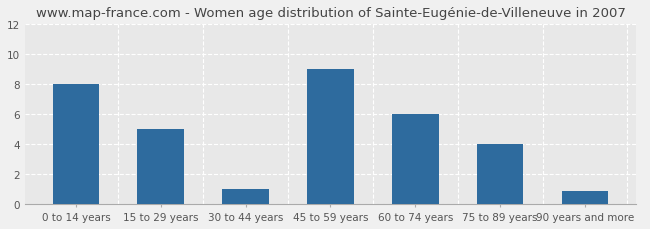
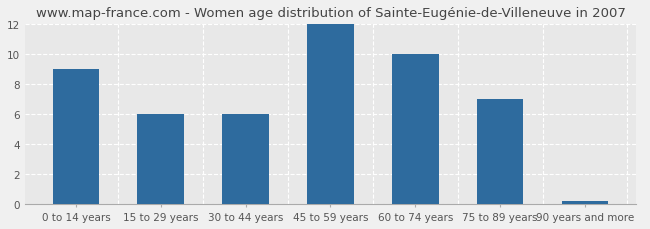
0 to 14 years: 8.0 -> 9.0
15 to 29 years: 5.0 -> 6.0
30 to 44 years: 1.0 -> 6.0
45 to 59 years: 9.0 -> 12.0
60 to 74 years: 6.0 -> 10.0
75 to 89 years: 4.0 -> 7.0
90 years and more: 0.9 -> 0.2
